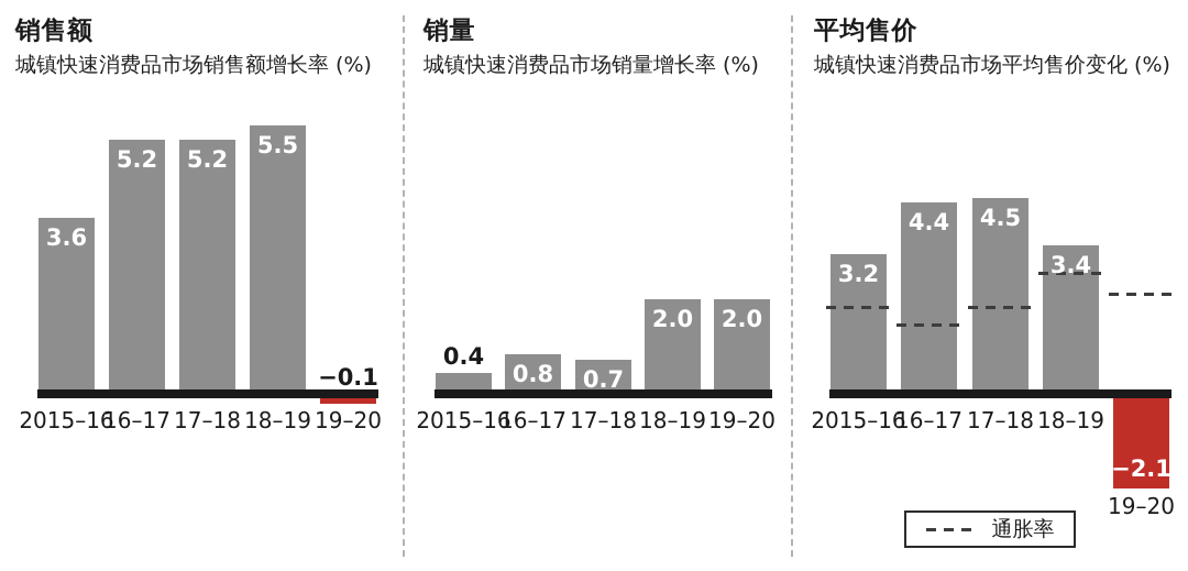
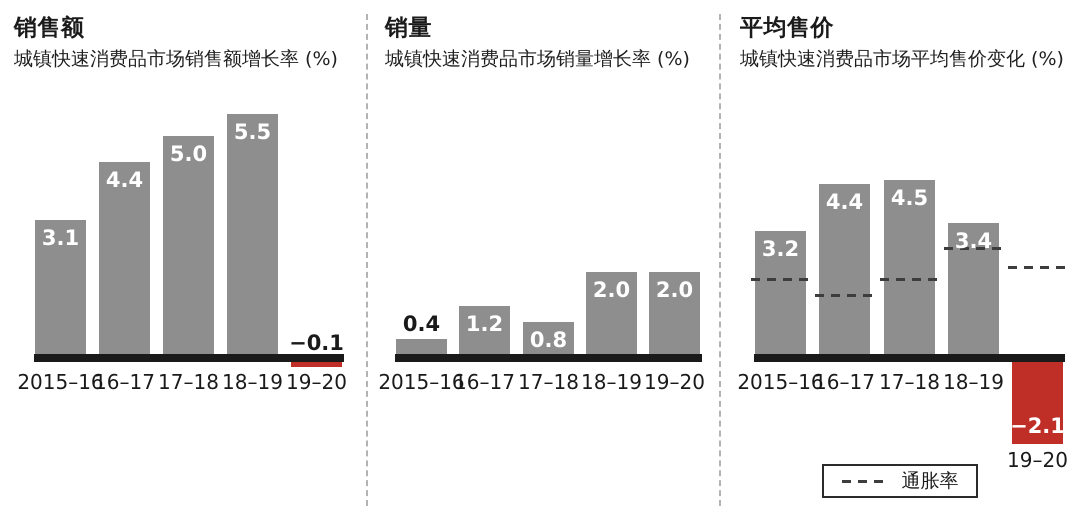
销售额/2015–16: 3.6 -> 3.1
销售额/16–17: 5.2 -> 4.4
销售额/17–18: 5.2 -> 5.0
销量/16–17: 0.8 -> 1.2
销量/17–18: 0.7 -> 0.8
